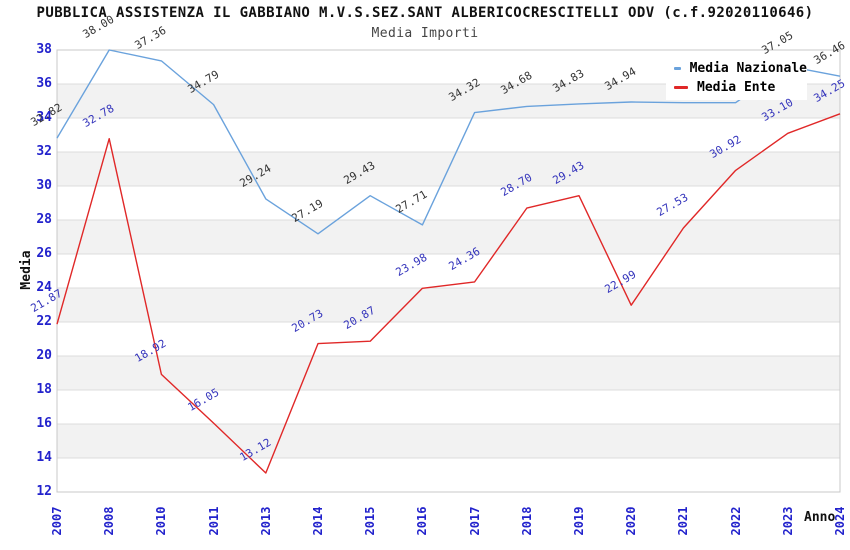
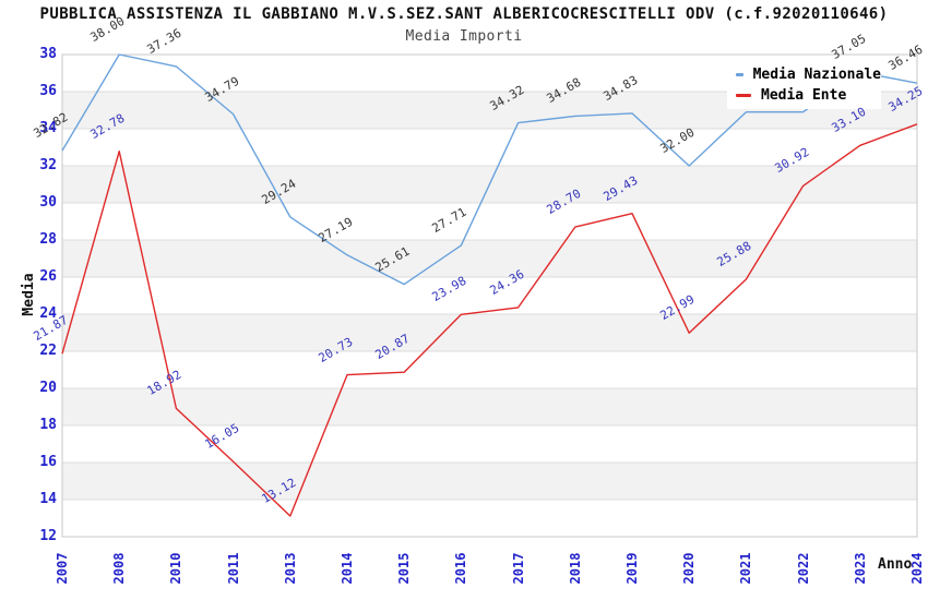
Media Nazionale/2015: 29.43 -> 25.61
Media Nazionale/2020: 34.94 -> 32.00
Media Ente/2021: 27.53 -> 25.88
